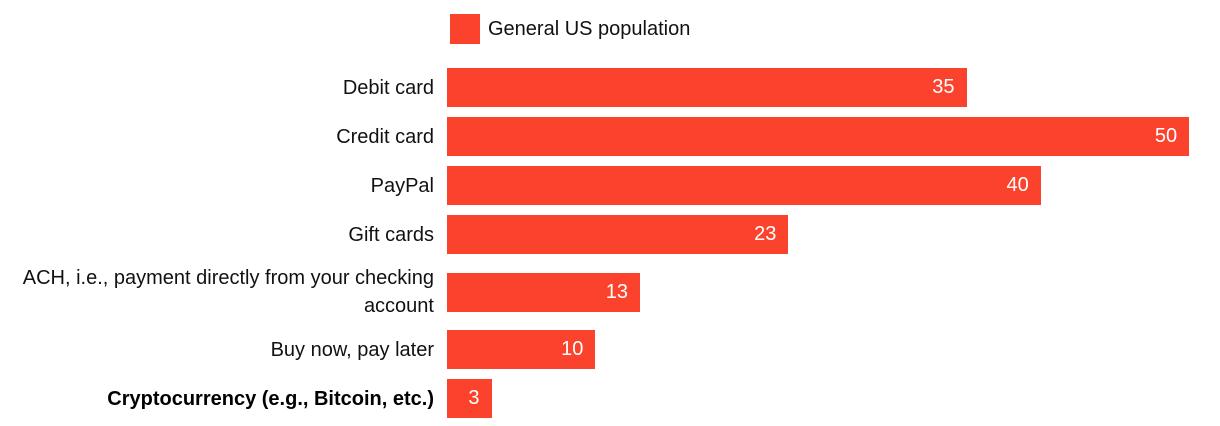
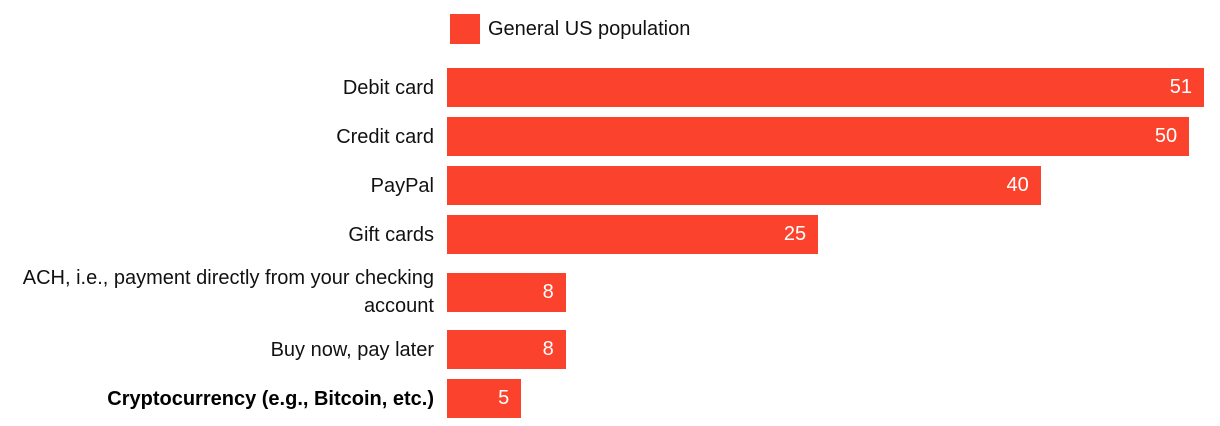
Debit card: 35 -> 51
Gift cards: 23 -> 25
ACH, i.e., payment directly from your checking account: 13 -> 8
Buy now, pay later: 10 -> 8
Cryptocurrency (e.g., Bitcoin, etc.): 3 -> 5
